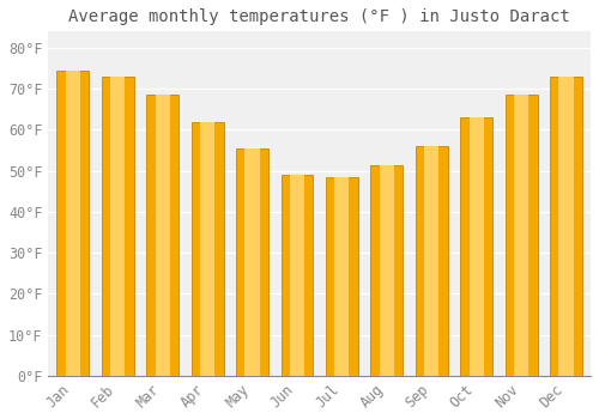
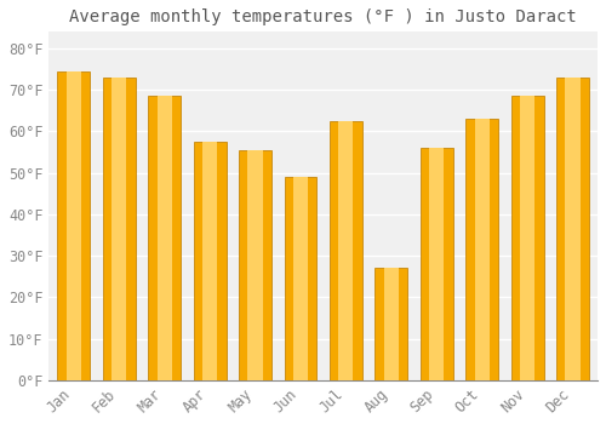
Apr: 62.0°F -> 57.5°F
Jul: 48.5°F -> 62.5°F
Aug: 51.5°F -> 27.0°F
